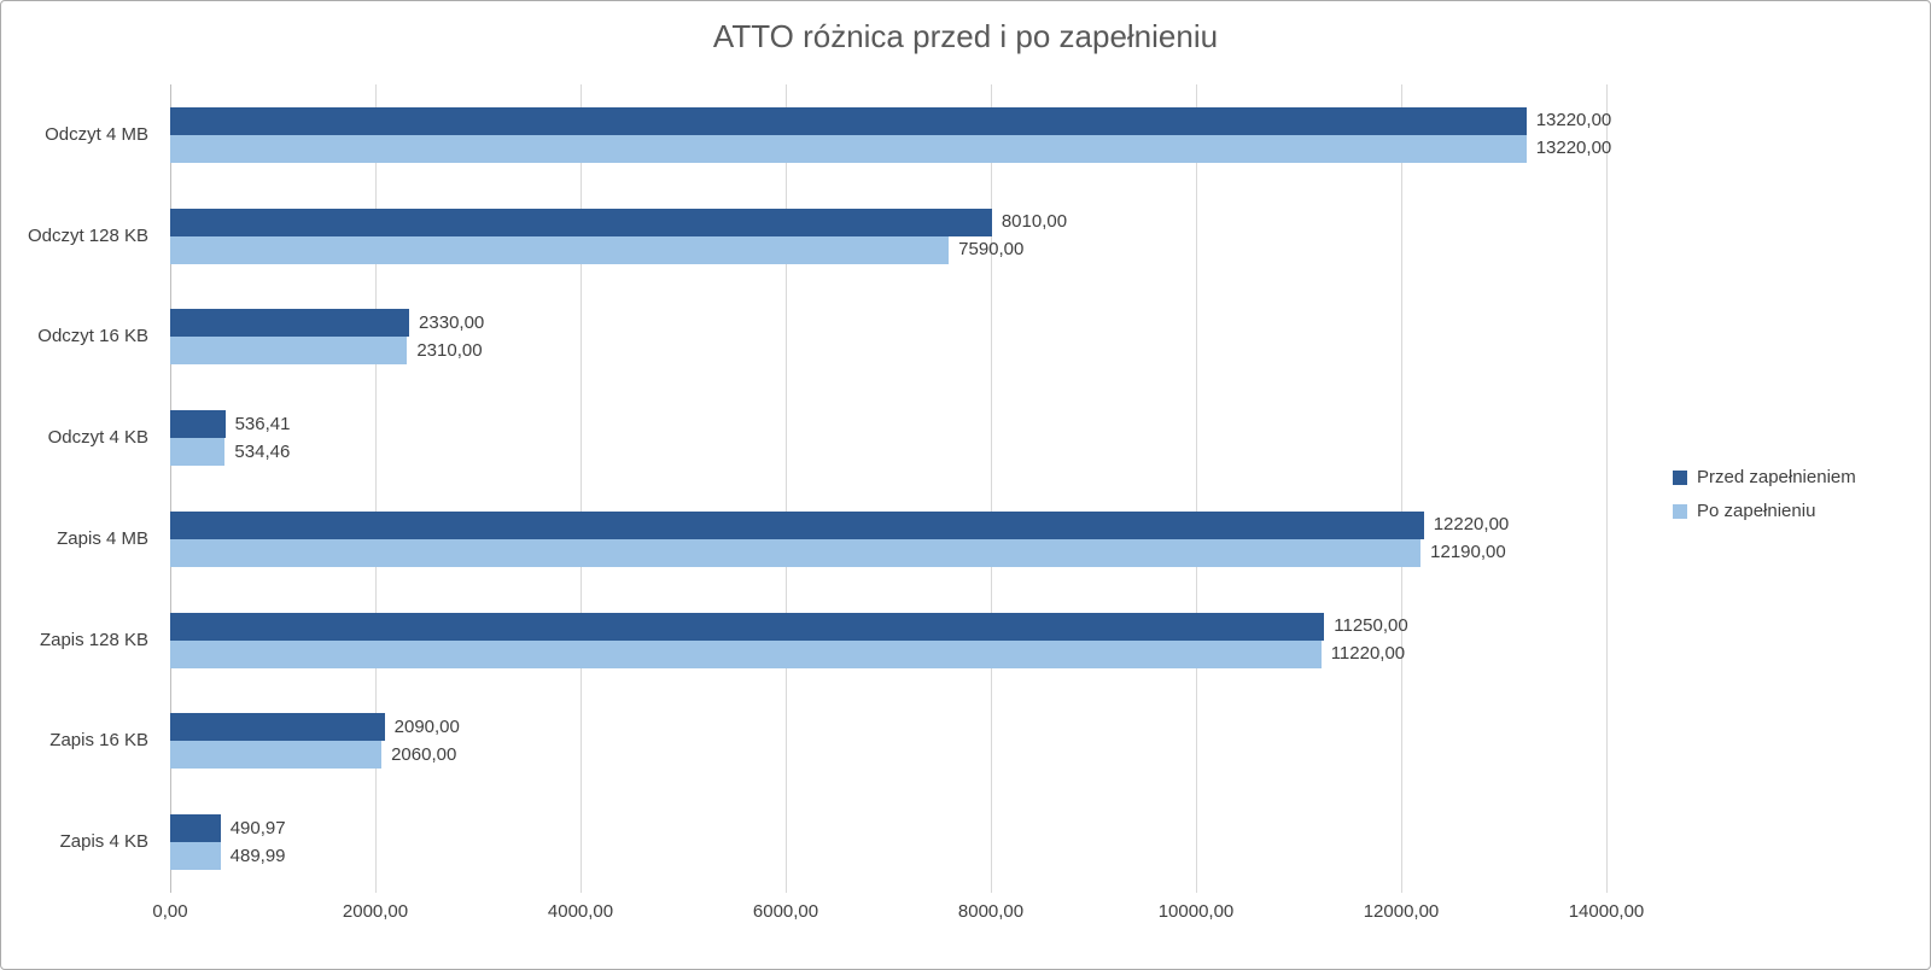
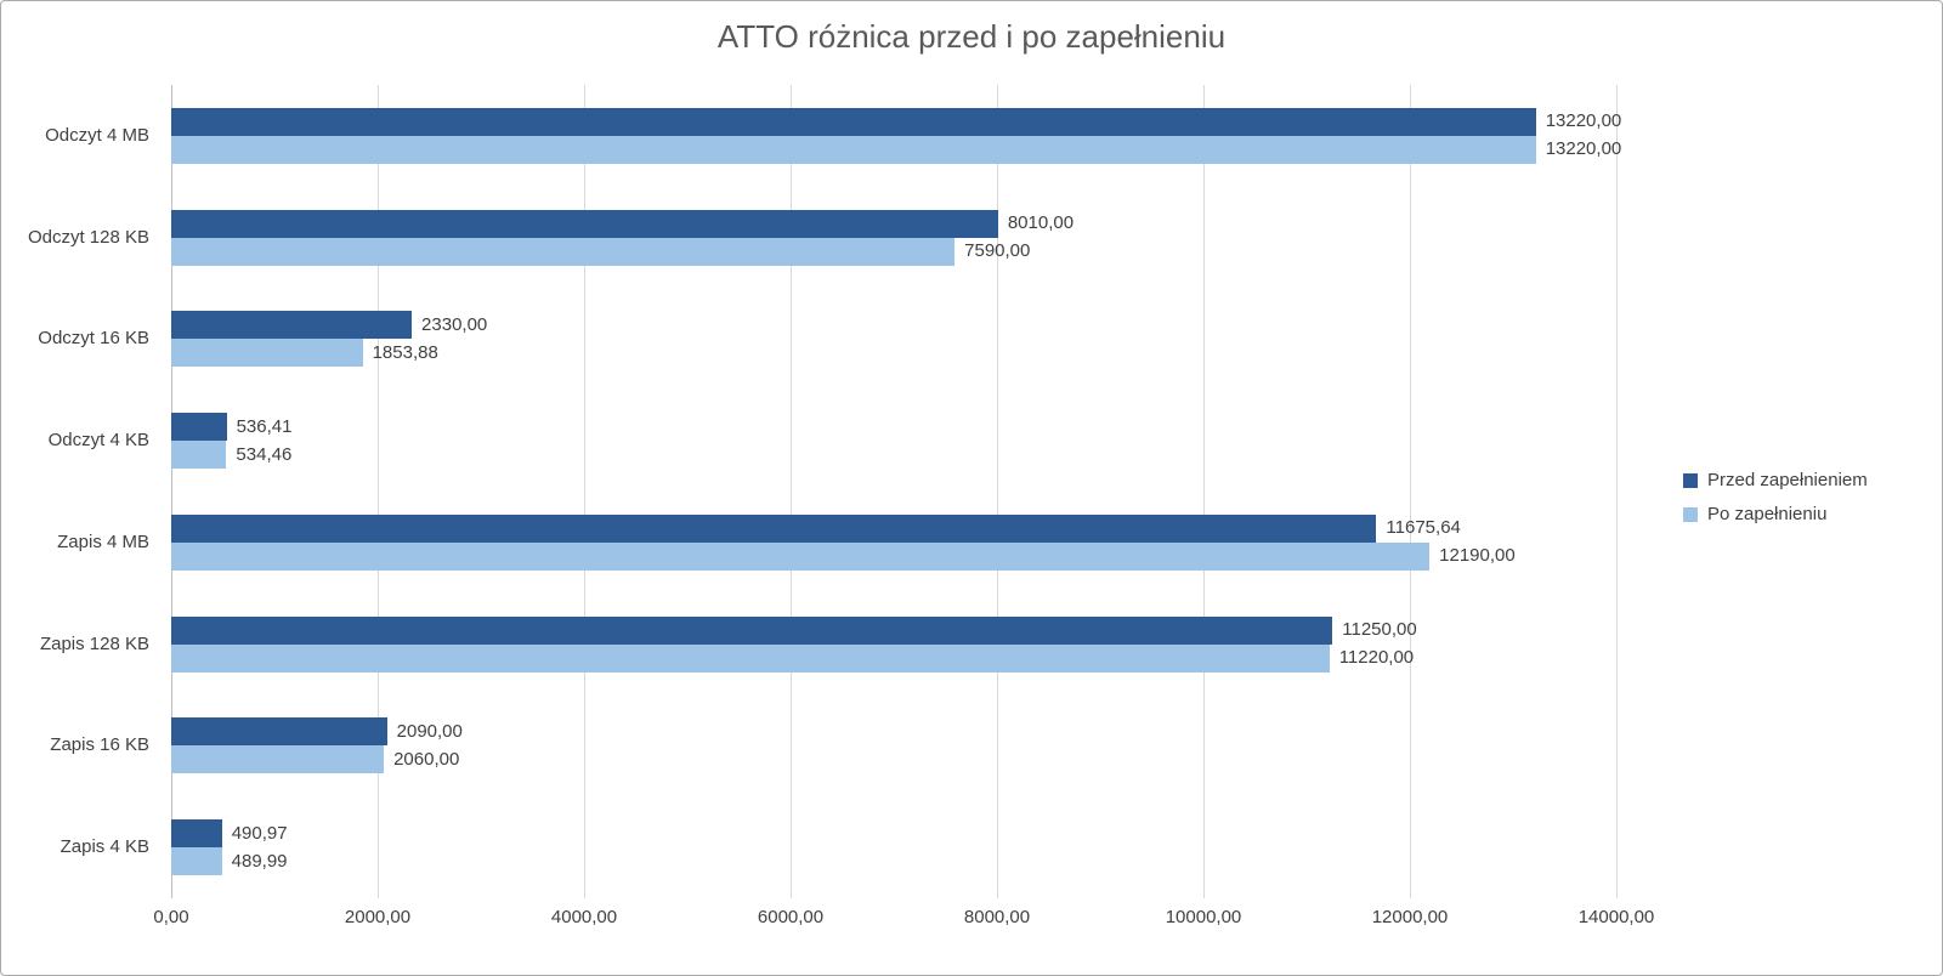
Po zapełnieniu/Odczyt 16 KB: 2310,00 -> 1853,88
Przed zapełnieniem/Zapis 4 MB: 12220,00 -> 11675,64
